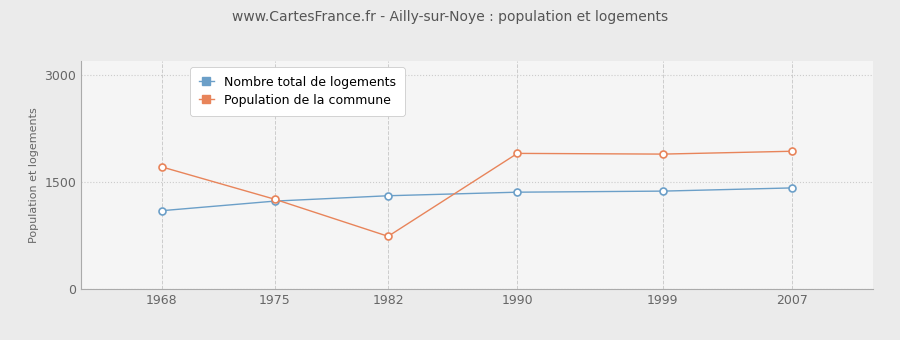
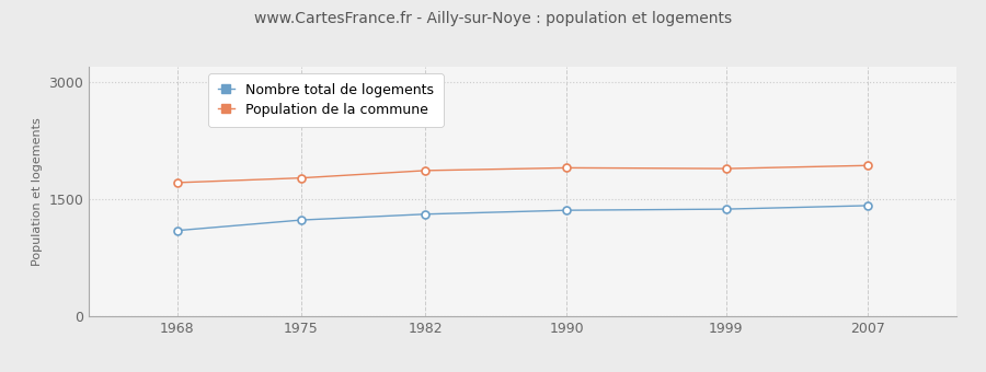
Population de la commune/1975: 1260 -> 1780
Population de la commune/1982: 740 -> 1870
